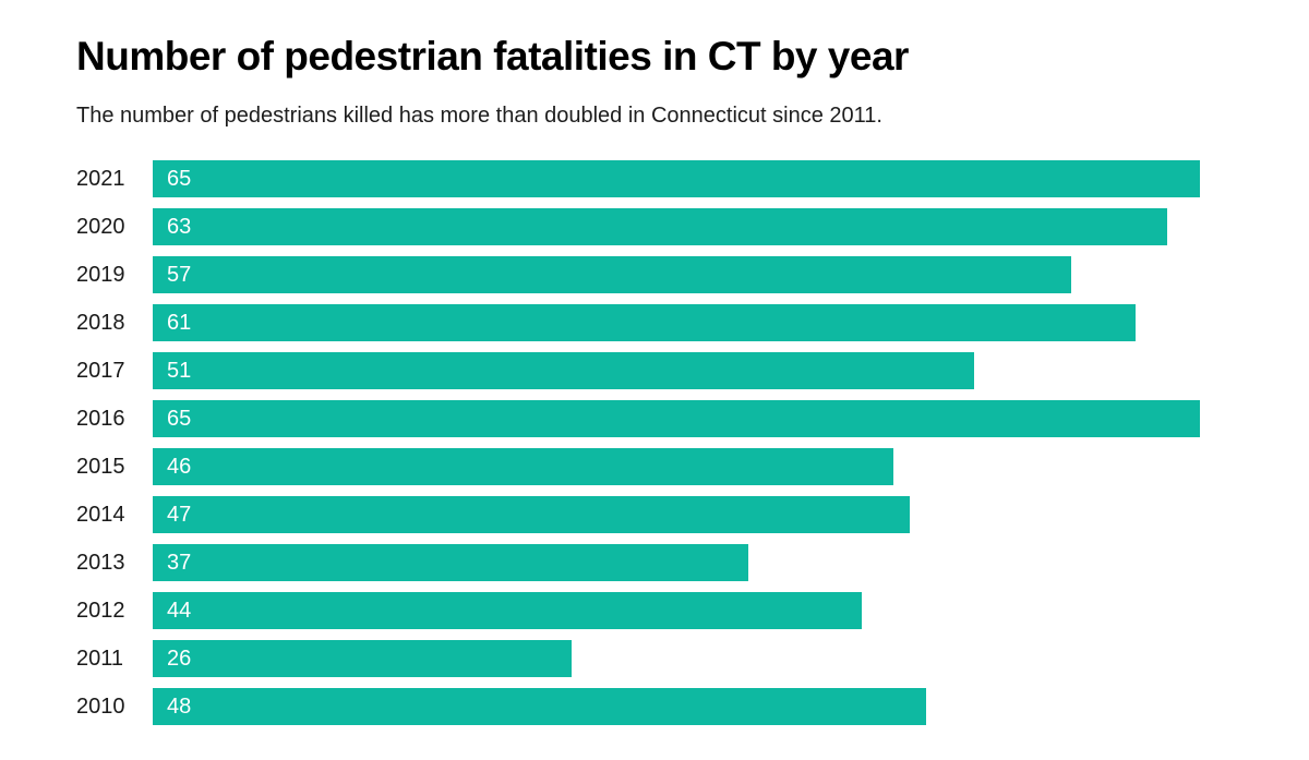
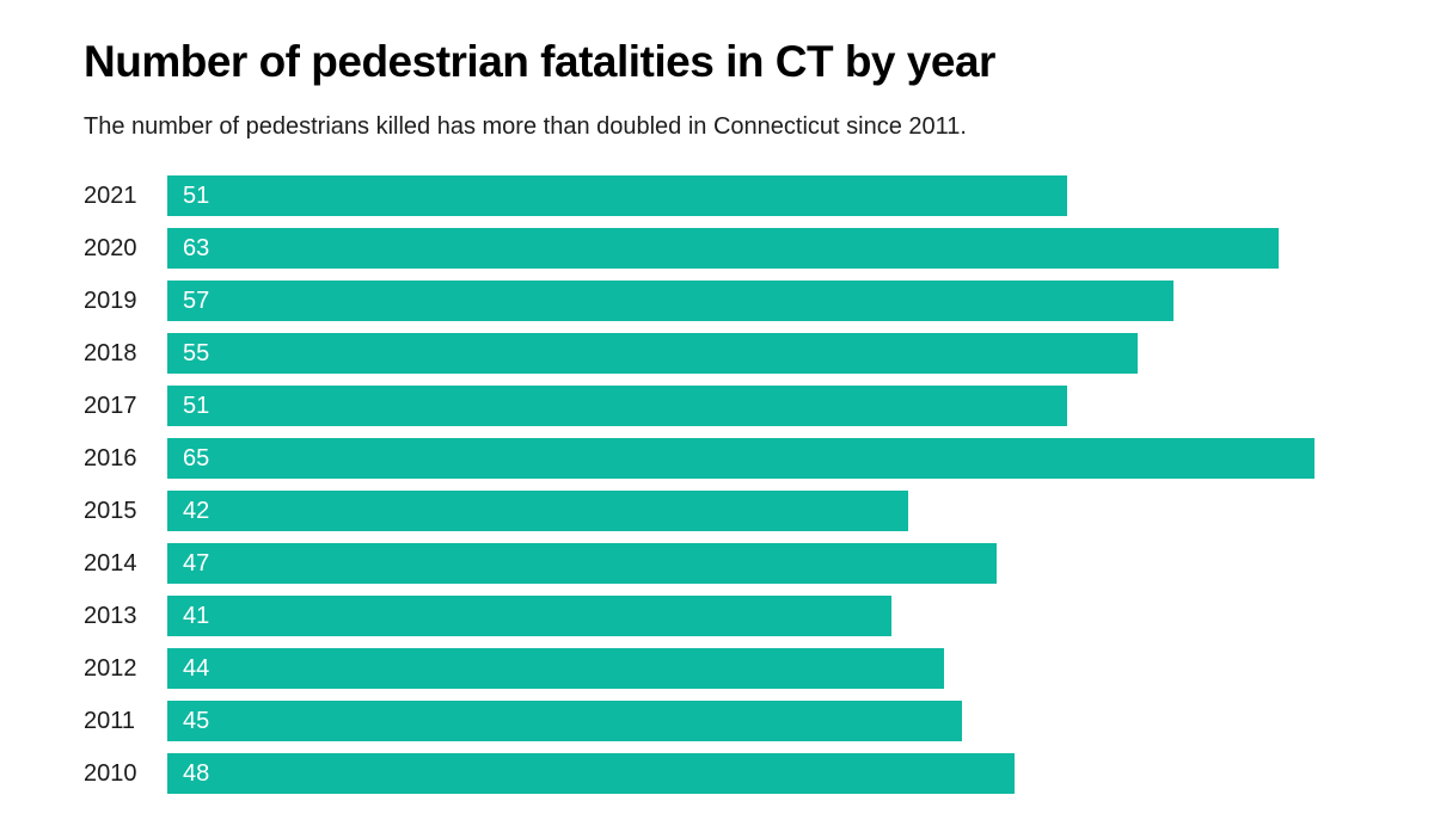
2021: 65 -> 51
2018: 61 -> 55
2015: 46 -> 42
2013: 37 -> 41
2011: 26 -> 45
